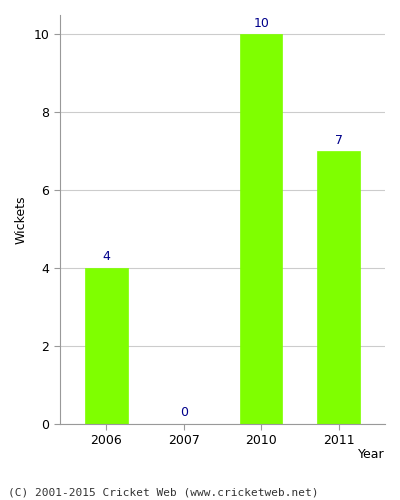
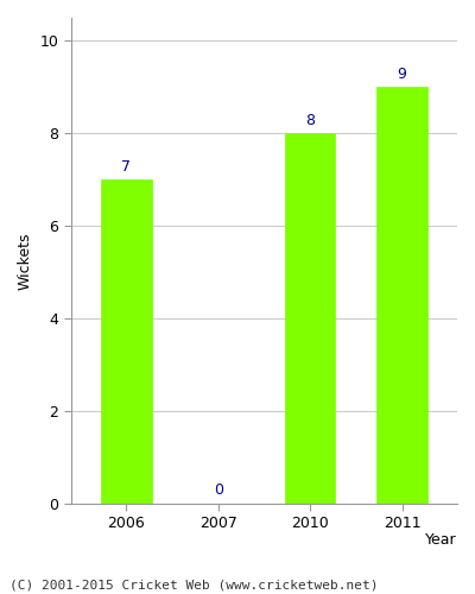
2006: 4 -> 7
2010: 10 -> 8
2011: 7 -> 9
